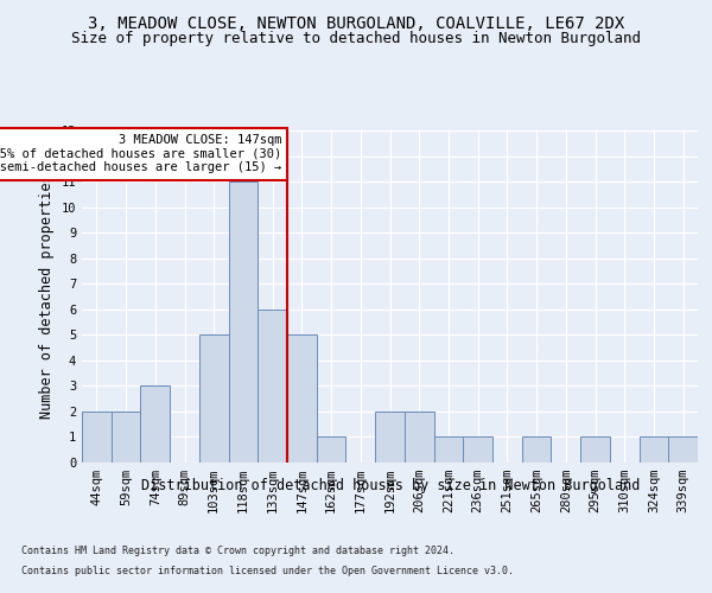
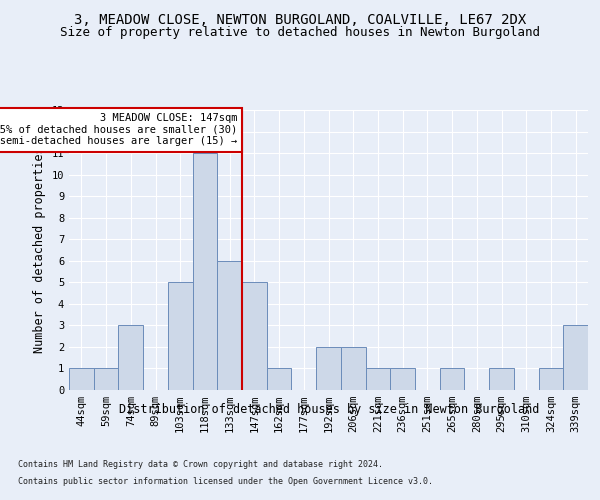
44sqm: 2 -> 1
59sqm: 2 -> 1
339sqm: 1 -> 3
